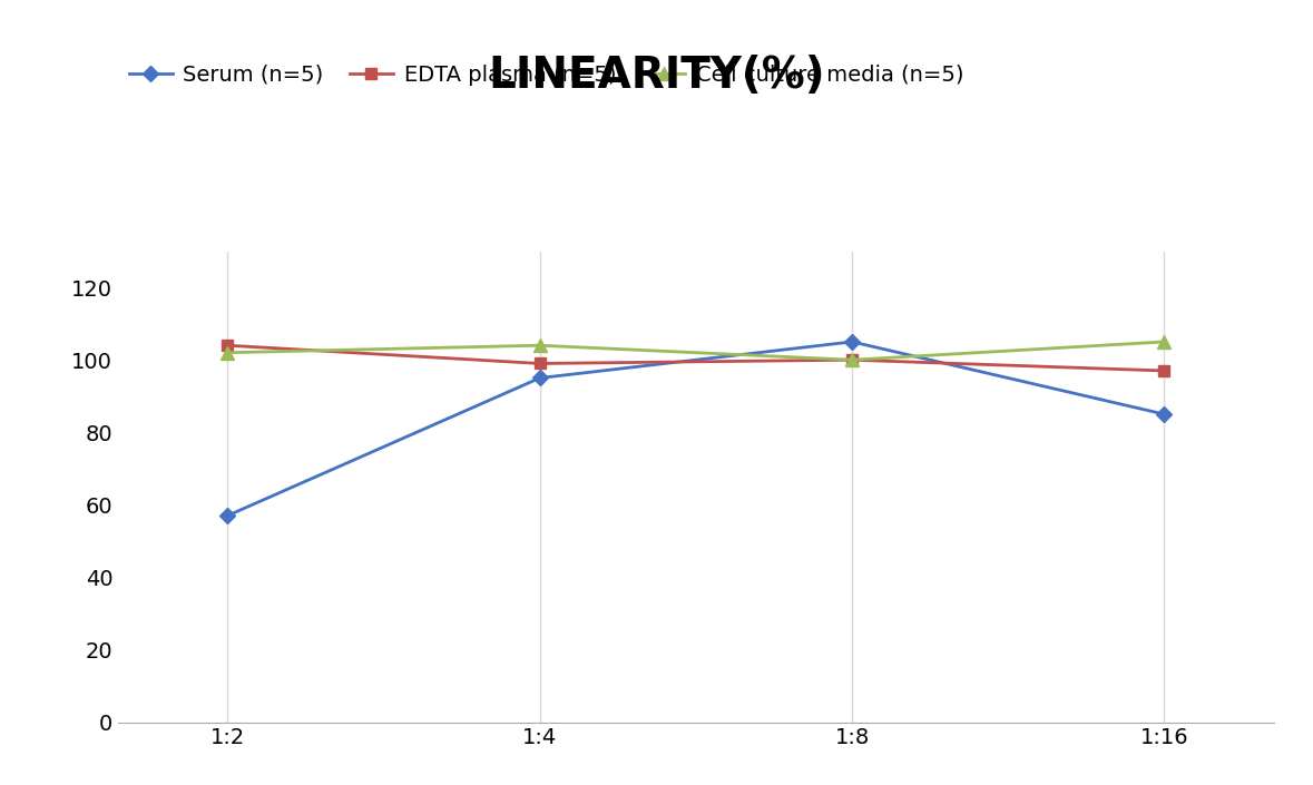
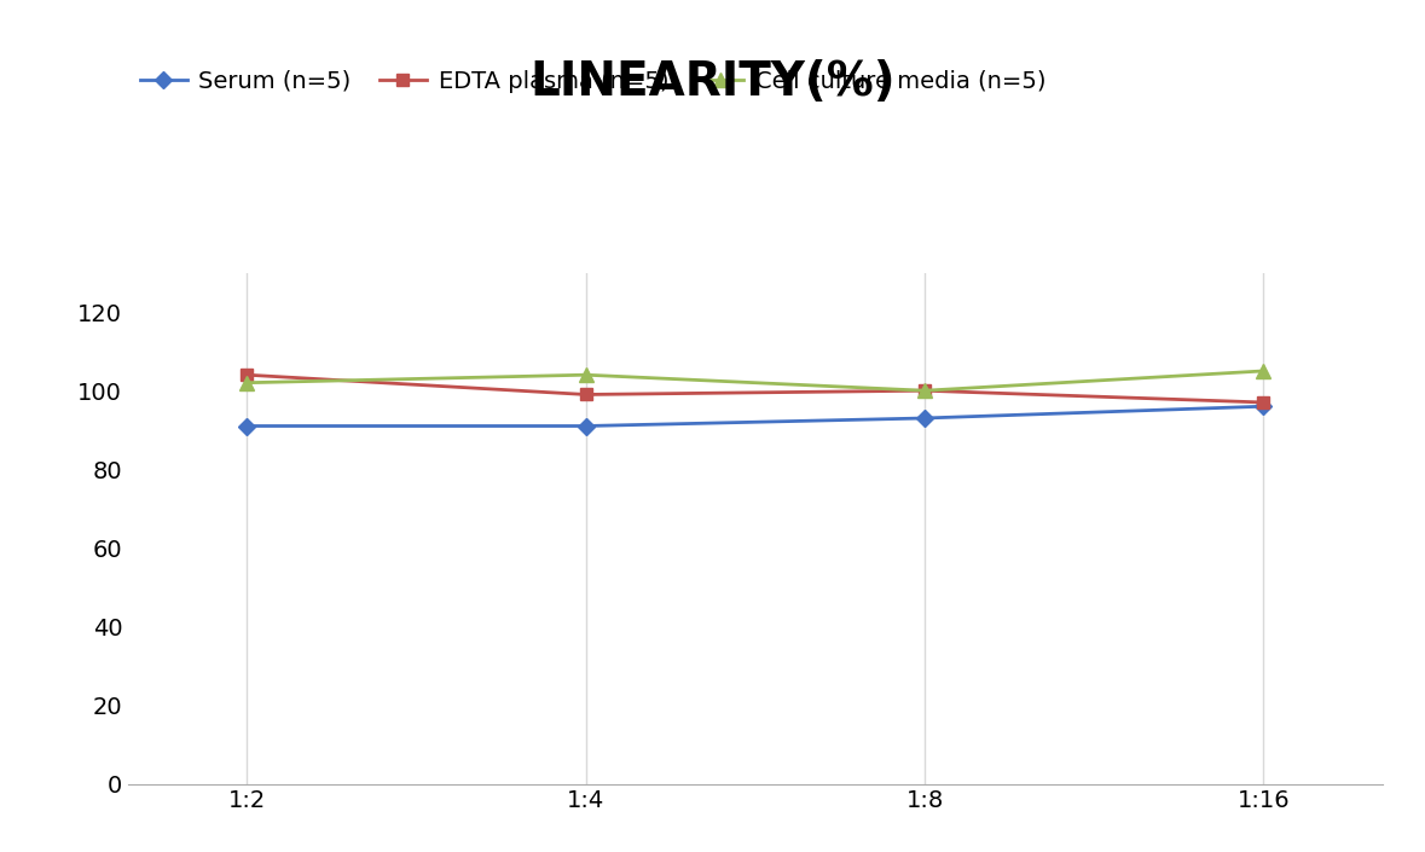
Serum (n=5)/1:2: 57 -> 91
Serum (n=5)/1:4: 95 -> 91
Serum (n=5)/1:8: 105 -> 93
Serum (n=5)/1:16: 85 -> 96
